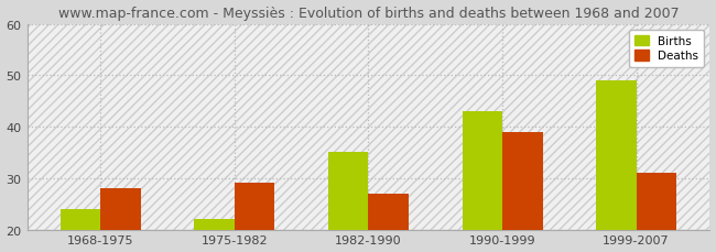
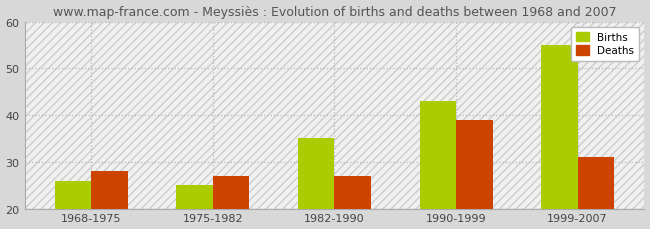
Births/1968-1975: 24 -> 26
Births/1975-1982: 22 -> 25
Deaths/1975-1982: 29 -> 27
Births/1999-2007: 49 -> 55
